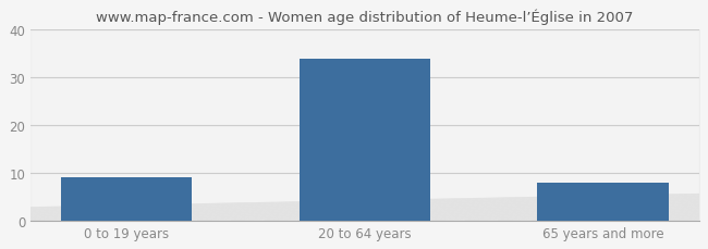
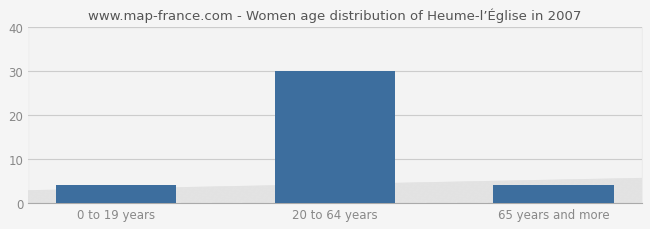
0 to 19 years: 9 -> 4
20 to 64 years: 34 -> 30
65 years and more: 8 -> 4
